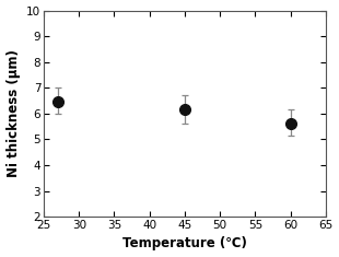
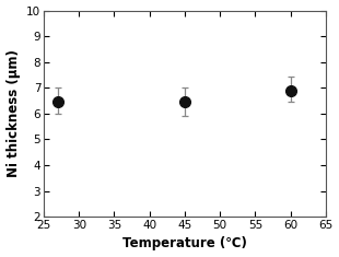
45: 6.15 -> 6.45
60: 5.60 -> 6.90
